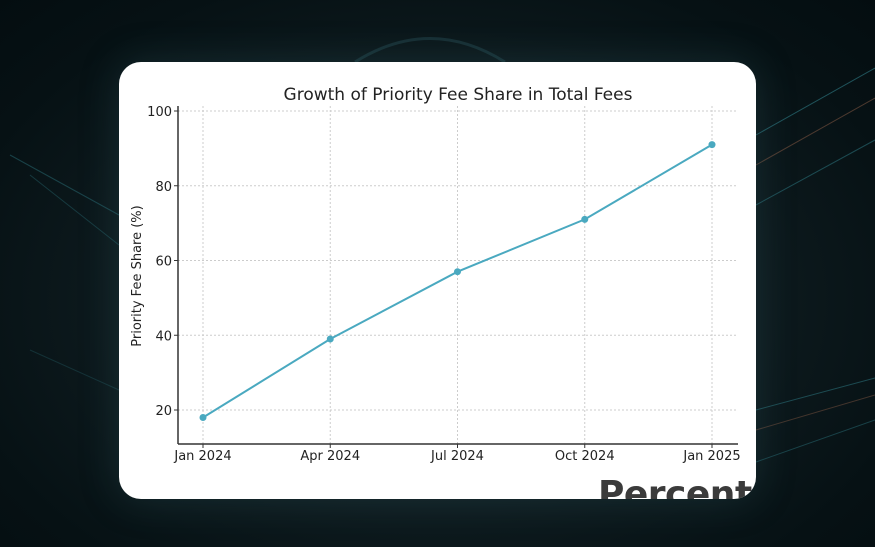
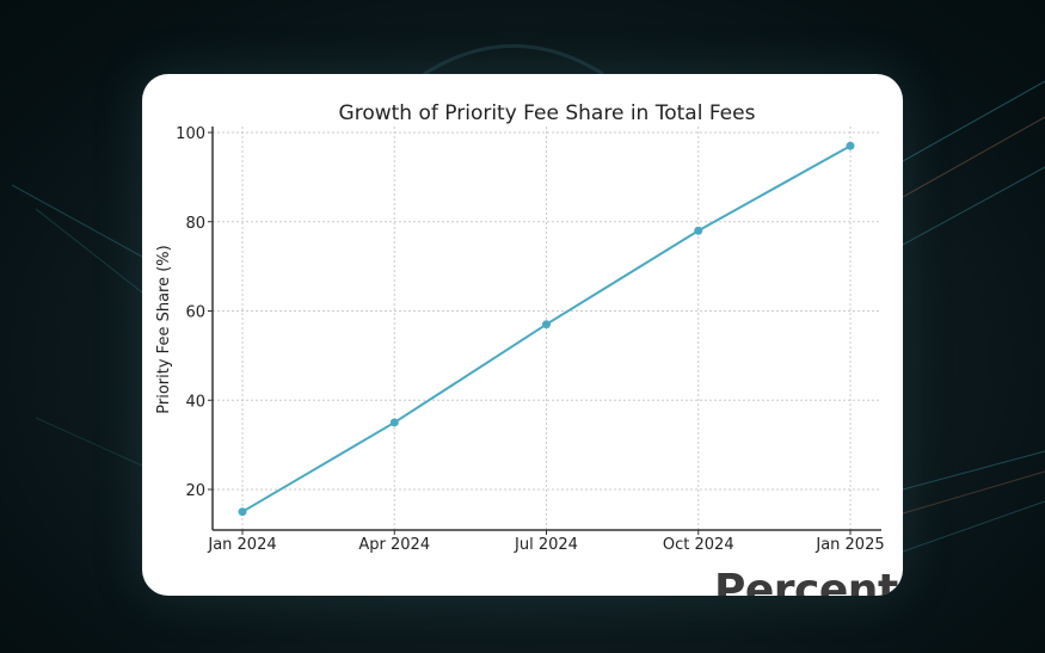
Jan 2024: 18 -> 15
Apr 2024: 39 -> 35
Oct 2024: 71 -> 78
Jan 2025: 91 -> 97
